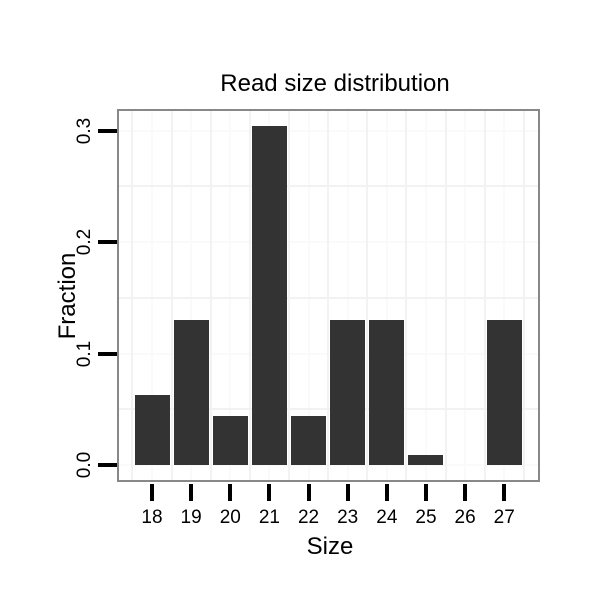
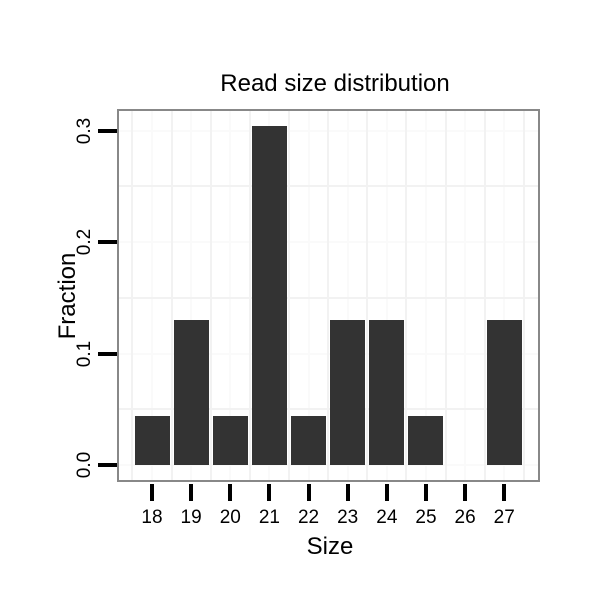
18: 0.063 -> 0.043
25: 0.009 -> 0.043
